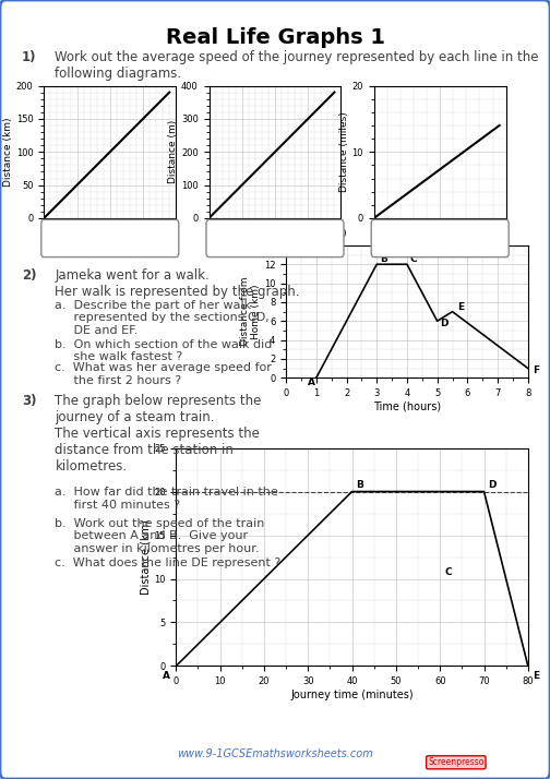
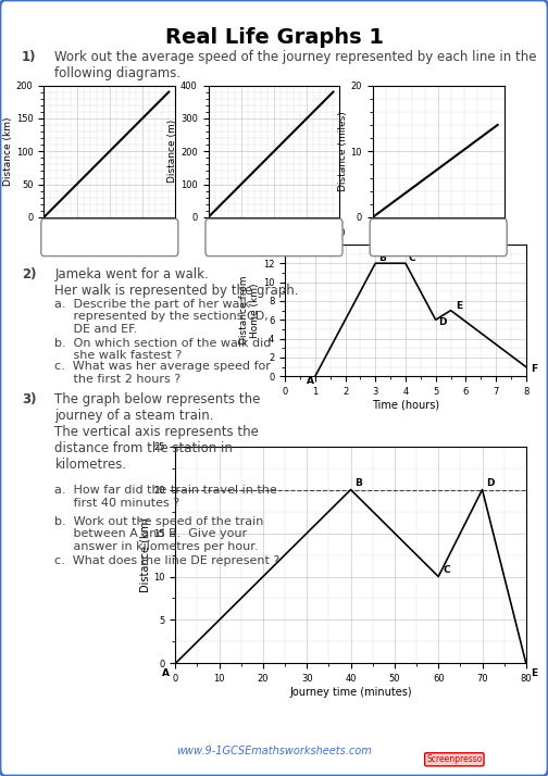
60: 20 -> 10
